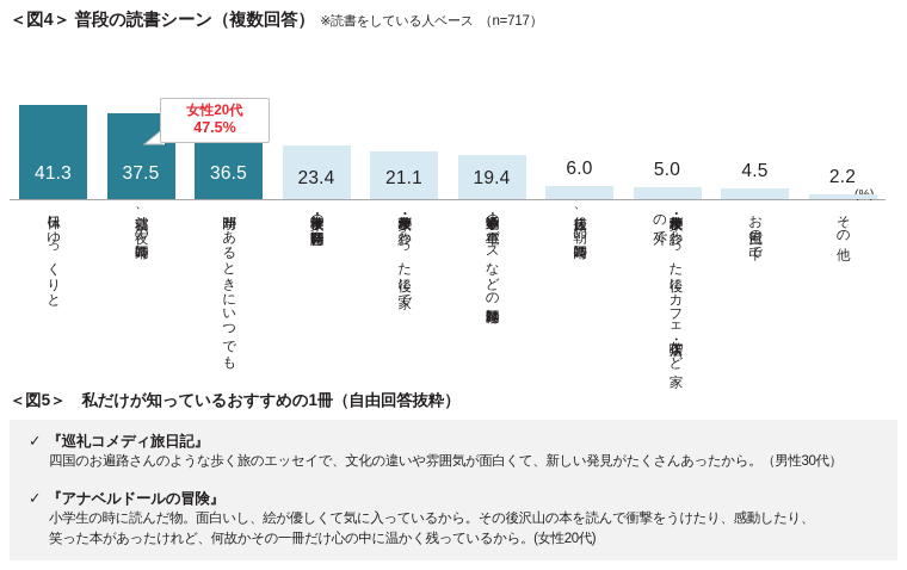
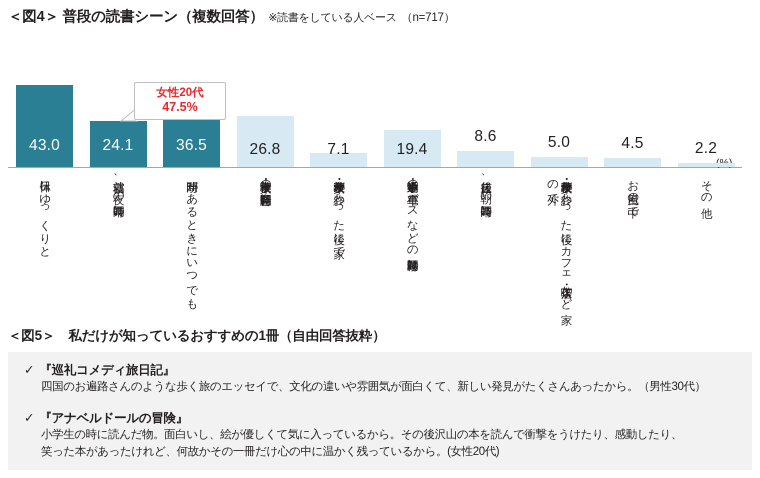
休日にゆっくりと: 41.3 -> 43.0
就寝前、夜の時間帯に: 37.5 -> 24.1
仕事・学校・家事の合間・休憩時間に: 23.4 -> 26.8
仕事・学校・家事が終わった後に家で: 21.1 -> 7.1
起床後、朝の時間帯に: 6.0 -> 8.6
